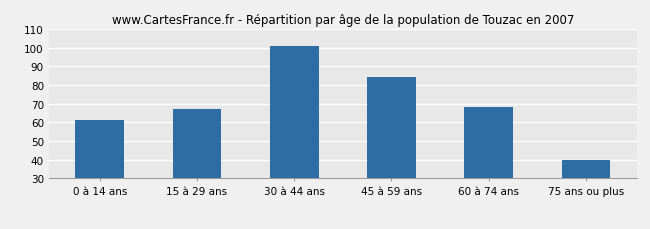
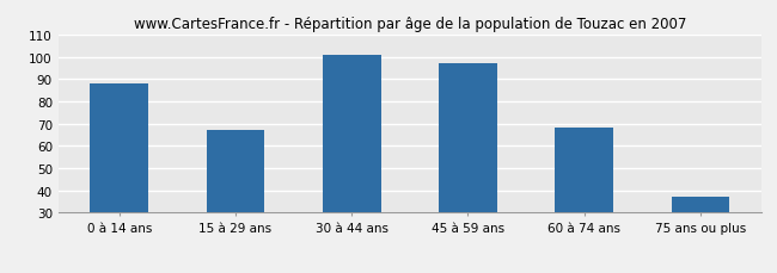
0 à 14 ans: 61 -> 88
45 à 59 ans: 84 -> 97
75 ans ou plus: 40 -> 37
